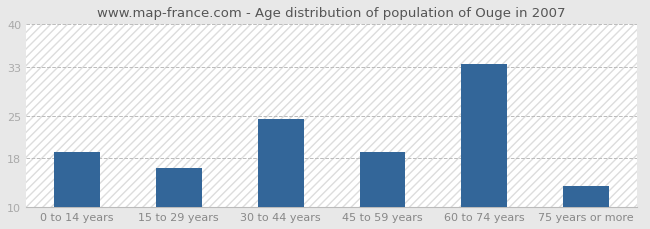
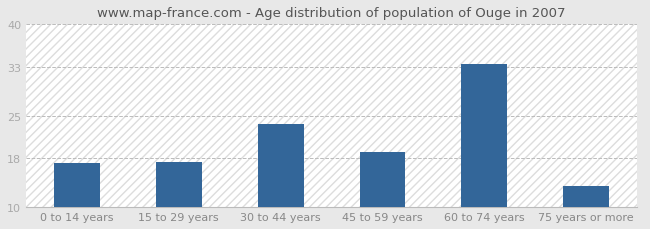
0 to 14 years: 19.0 -> 17.2
15 to 29 years: 16.5 -> 17.4
30 to 44 years: 24.5 -> 23.6
